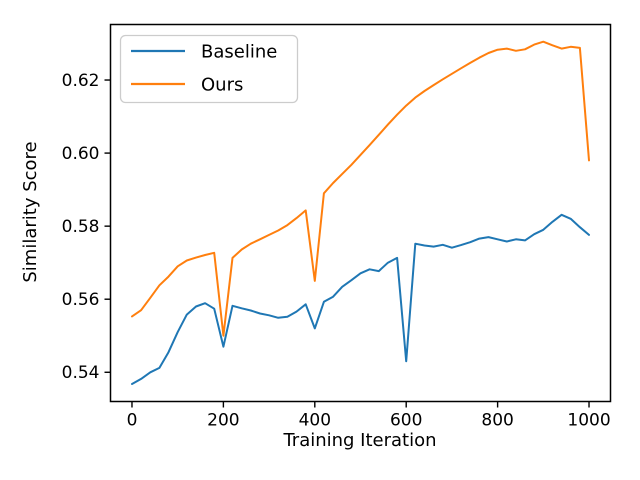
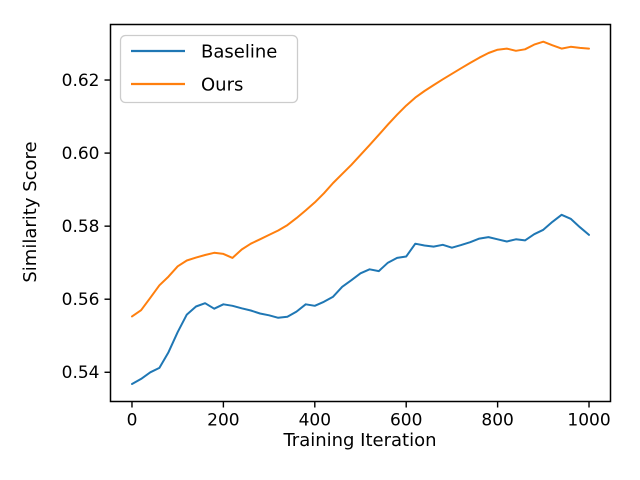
Baseline/200: 0.547 -> 0.559
Ours/200: 0.550 -> 0.572
Baseline/400: 0.552 -> 0.558
Ours/400: 0.565 -> 0.587
Baseline/600: 0.543 -> 0.572
Ours/1000: 0.598 -> 0.629
